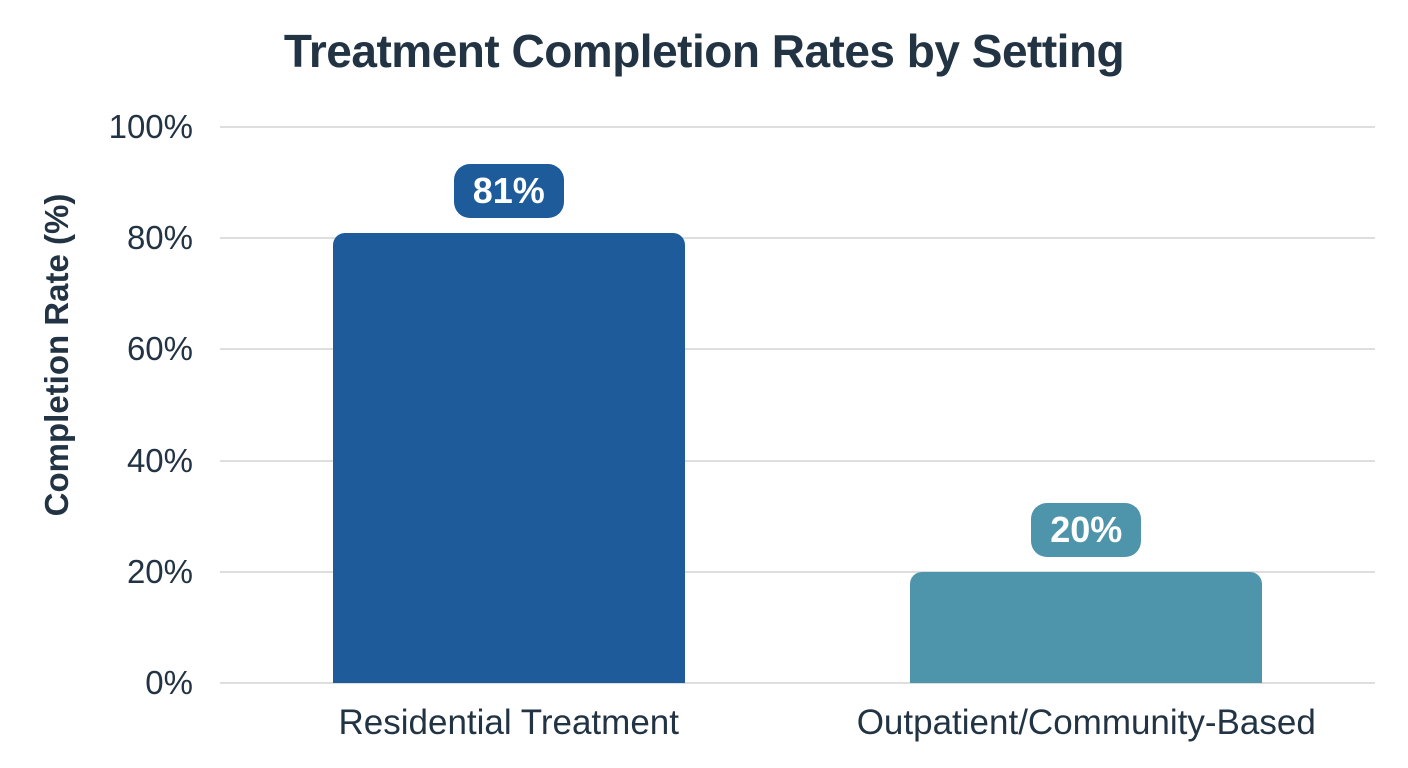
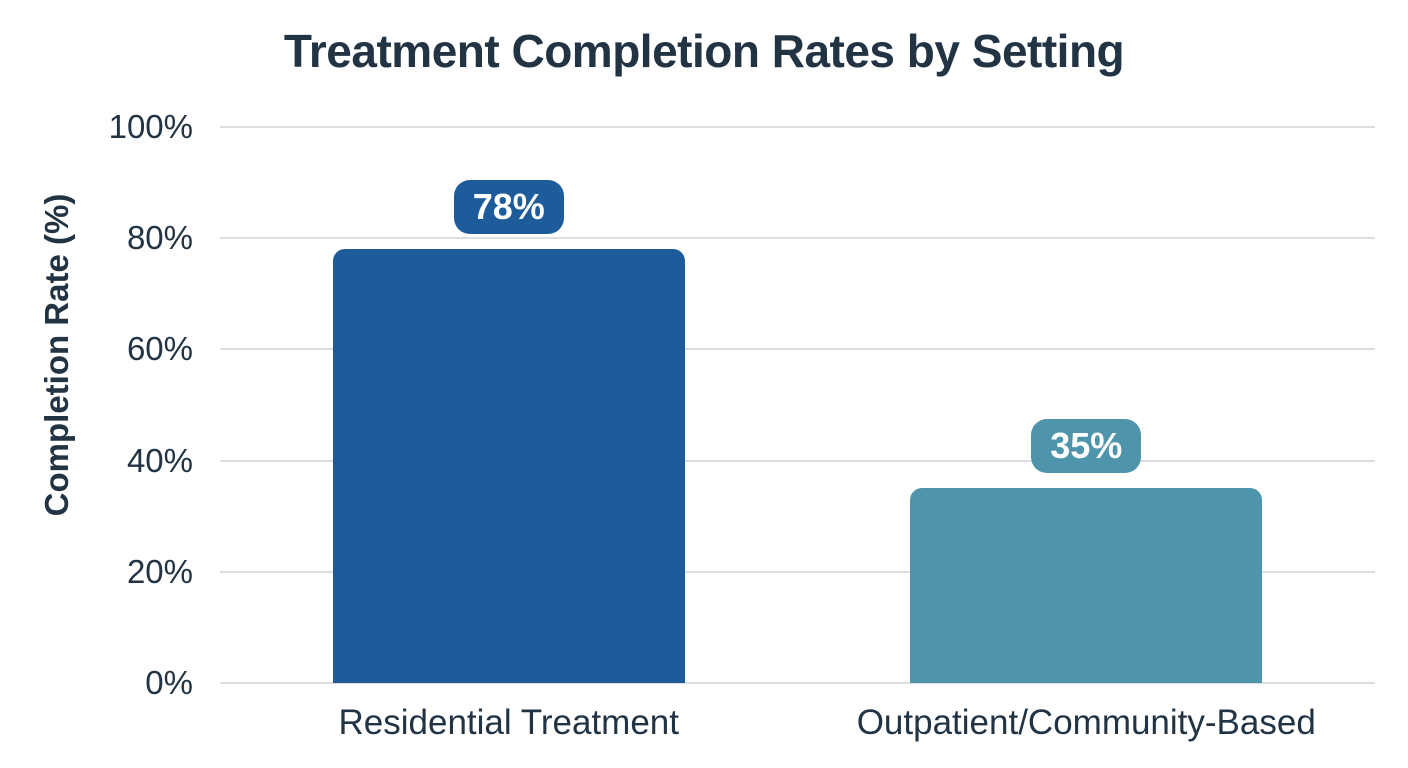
Residential Treatment: 81% -> 78%
Outpatient/Community-Based: 20% -> 35%
